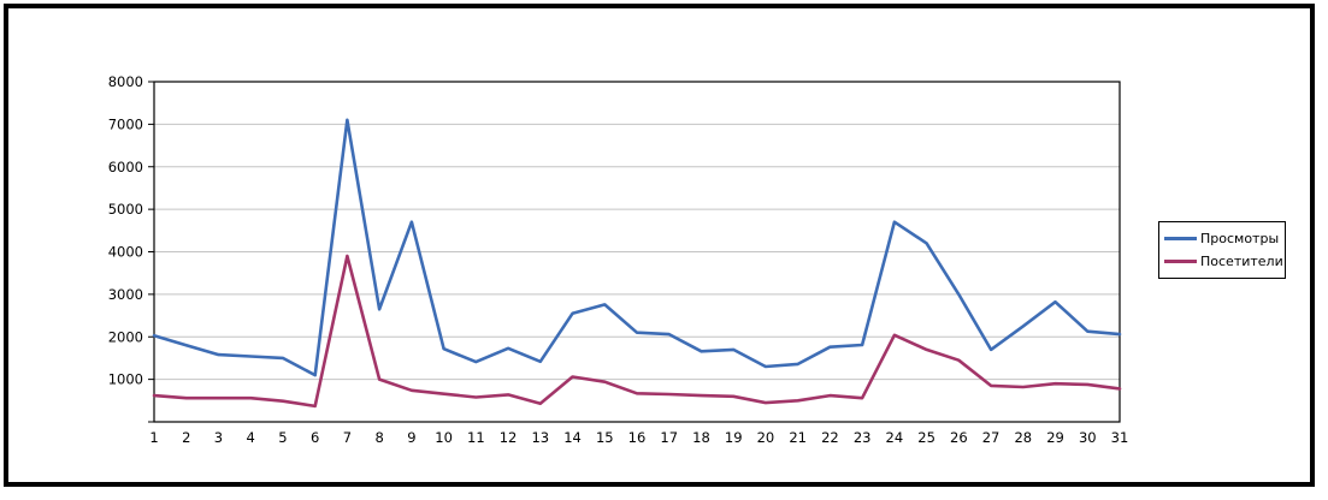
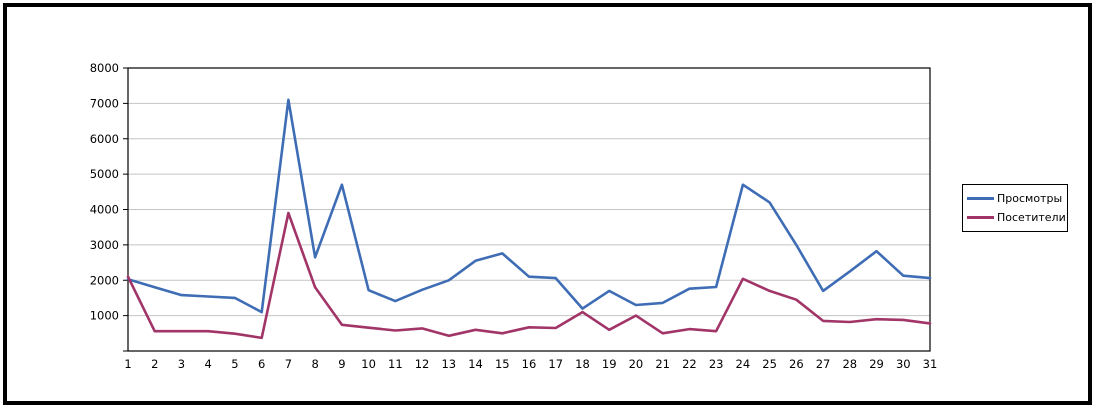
Посетители/1: 600 -> 2100
Посетители/8: 1000 -> 1800
Просмотры/13: 1400 -> 2000
Посетители/14: 1100 -> 600
Посетители/15: 900 -> 500
Просмотры/18: 1700 -> 1200
Посетители/18: 600 -> 1100
Посетители/20: 400 -> 1000
